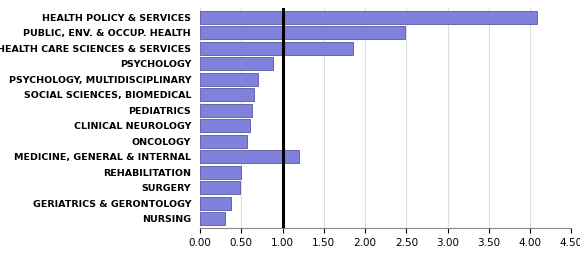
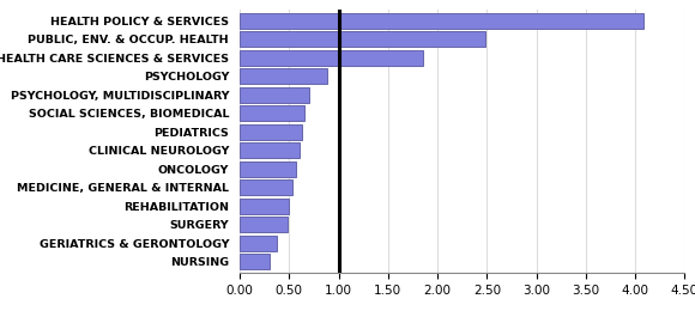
MEDICINE, GENERAL & INTERNAL: 1.20 -> 0.53
